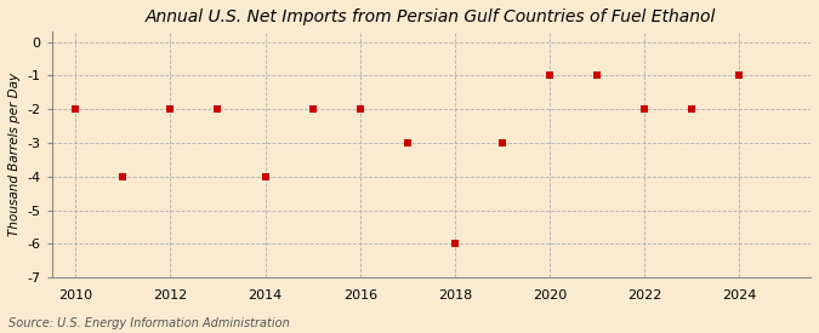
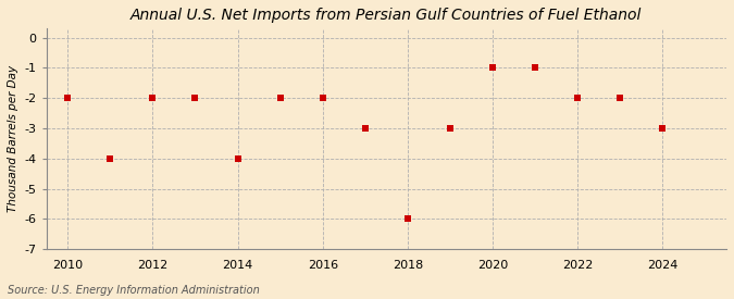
2024: -1 -> -3
